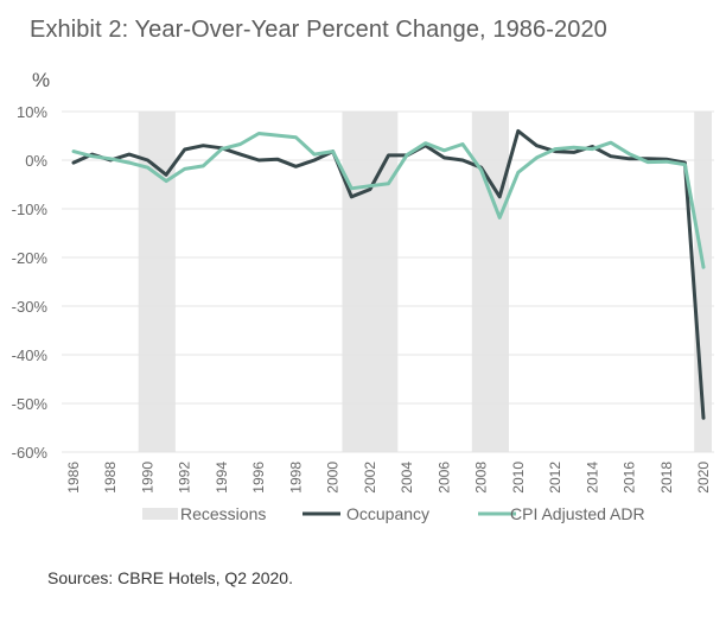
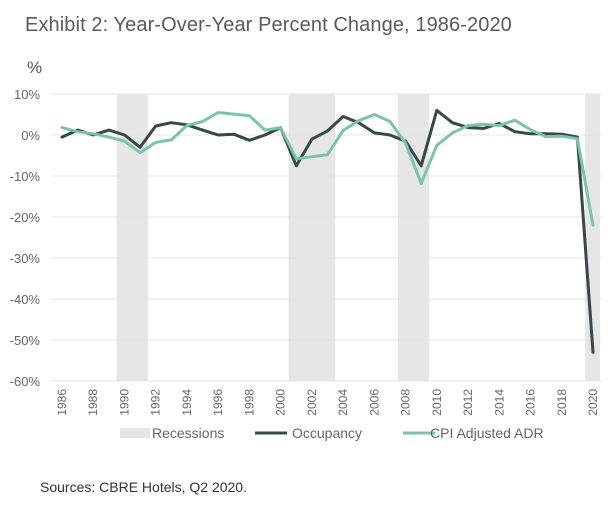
Occupancy/2002: -6% -> -1%
Occupancy/2004: 1% -> 4%
CPI Adjusted ADR/2006: 2% -> 5%
